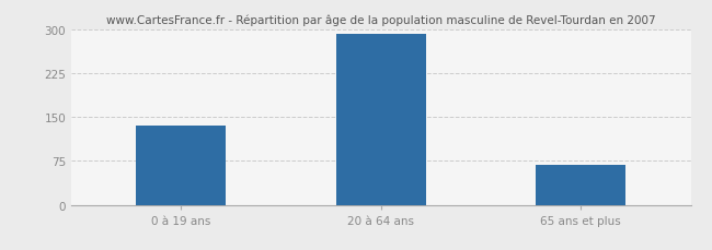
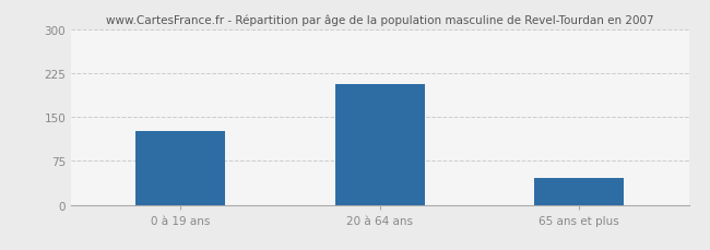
0 à 19 ans: 136 -> 126
20 à 64 ans: 291 -> 206
65 ans et plus: 68 -> 46
